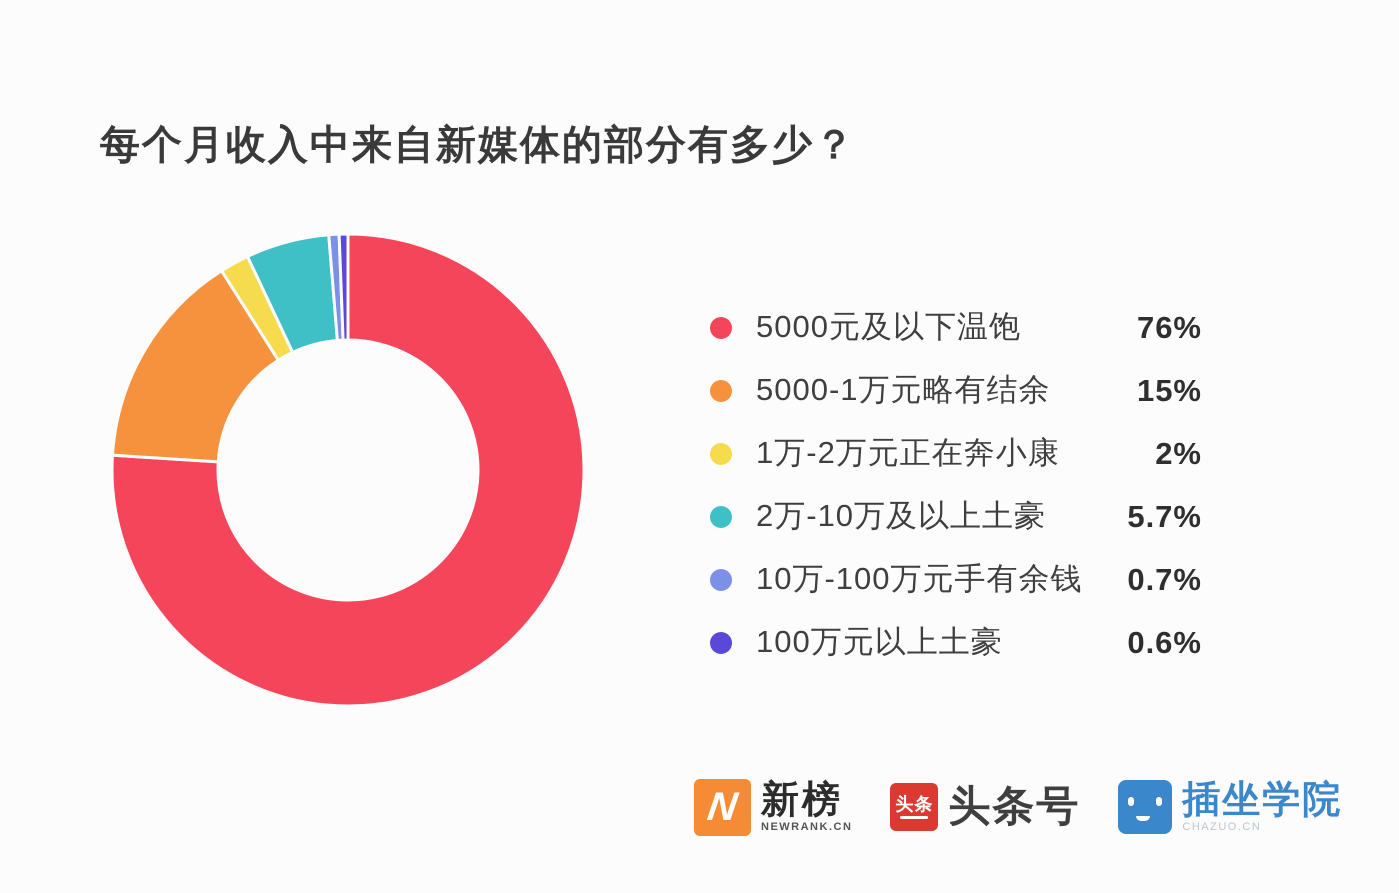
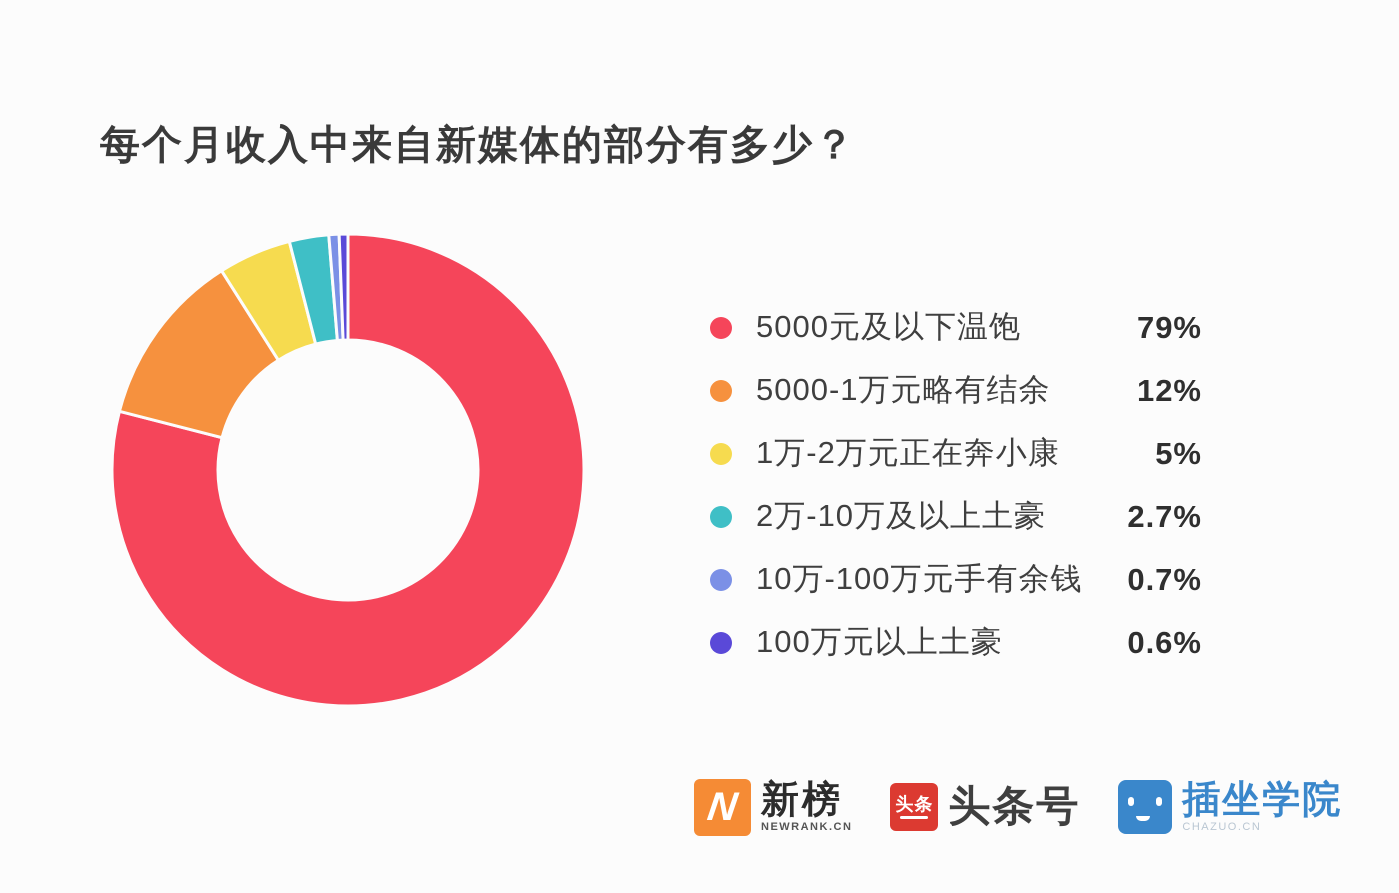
5000元及以下温饱: 76% -> 79%
5000-1万元略有结余: 15% -> 12%
1万-2万元正在奔小康: 2% -> 5%
2万-10万及以上土豪: 5.7% -> 2.7%
